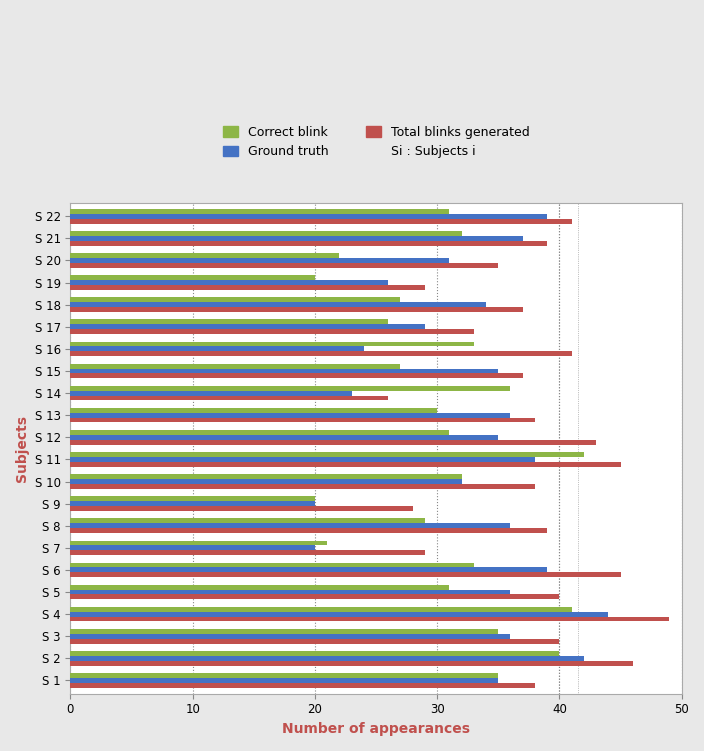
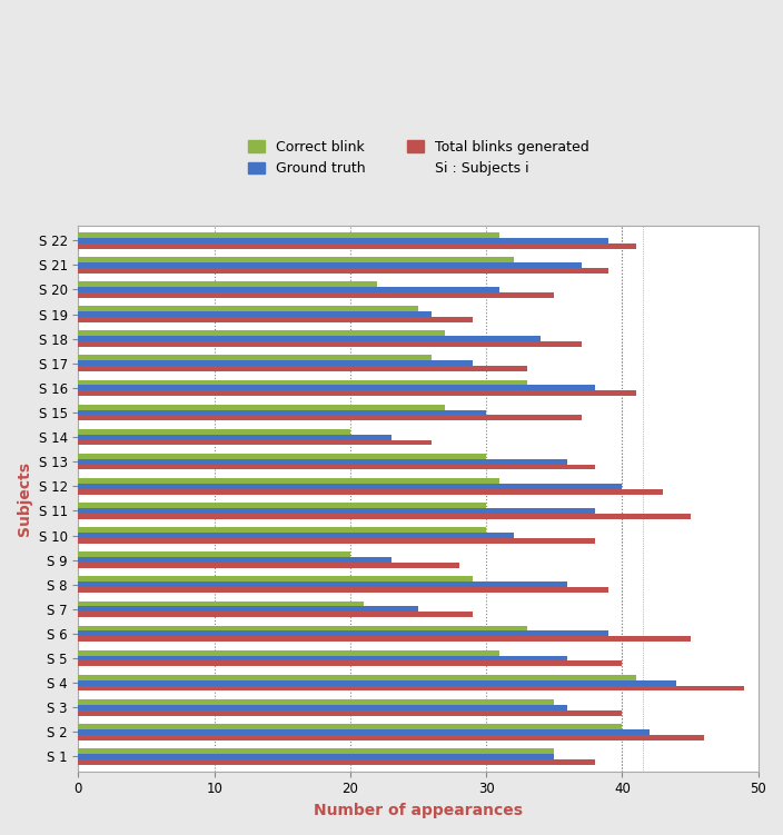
Correct blink/S 19: 20 -> 25
Ground truth/S 16: 24 -> 38
Ground truth/S 15: 35 -> 30
Correct blink/S 14: 36 -> 20
Ground truth/S 12: 35 -> 40
Correct blink/S 11: 42 -> 30
Correct blink/S 10: 32 -> 30
Ground truth/S 9: 20 -> 23
Ground truth/S 7: 20 -> 25
